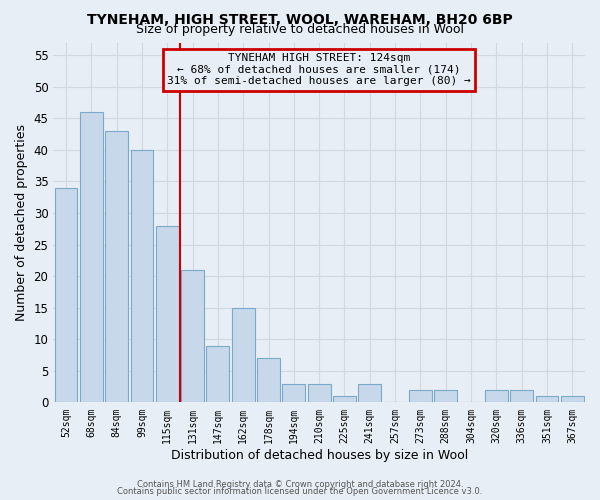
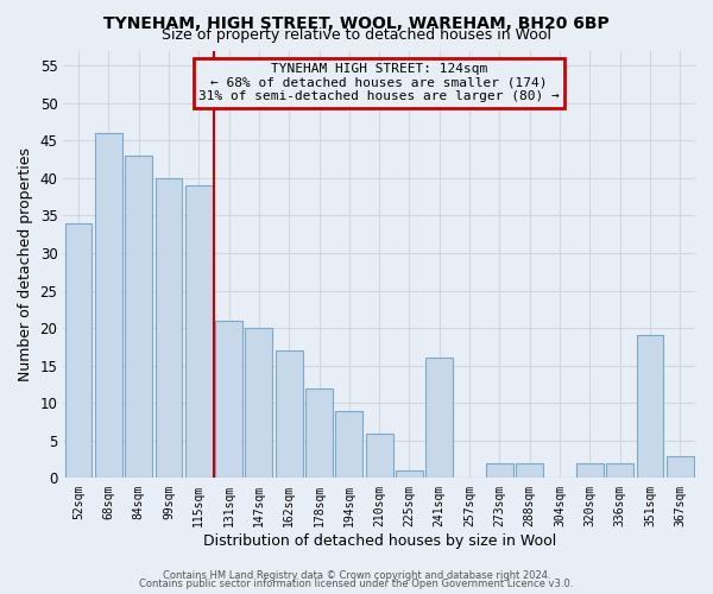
115sqm: 28 -> 39
147sqm: 9 -> 20
162sqm: 15 -> 17
178sqm: 7 -> 12
194sqm: 3 -> 9
210sqm: 3 -> 6
241sqm: 3 -> 16
351sqm: 1 -> 19
367sqm: 1 -> 3
